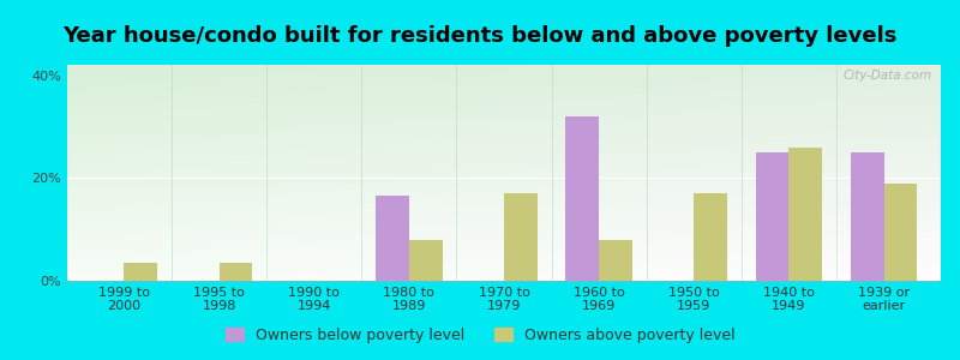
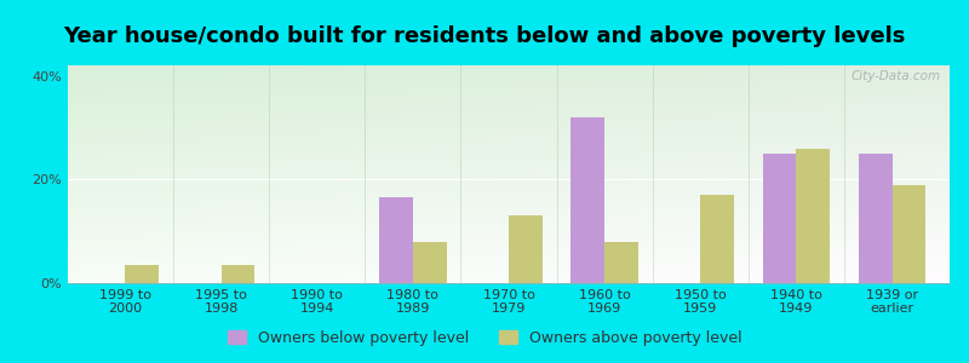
Owners above poverty level/1970 to 1979: 17.0% -> 13.0%
